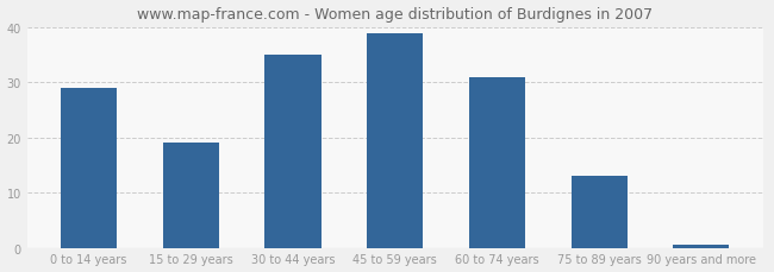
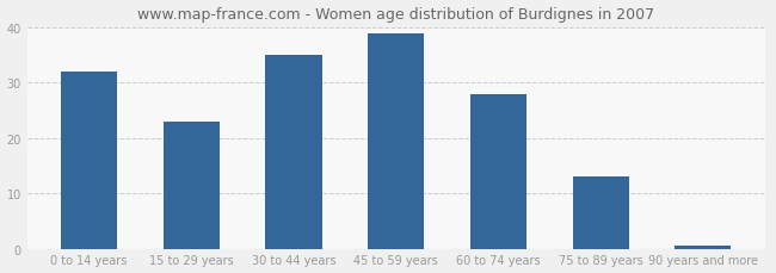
0 to 14 years: 29.0 -> 32.0
15 to 29 years: 19.0 -> 23.0
60 to 74 years: 31.0 -> 28.0
